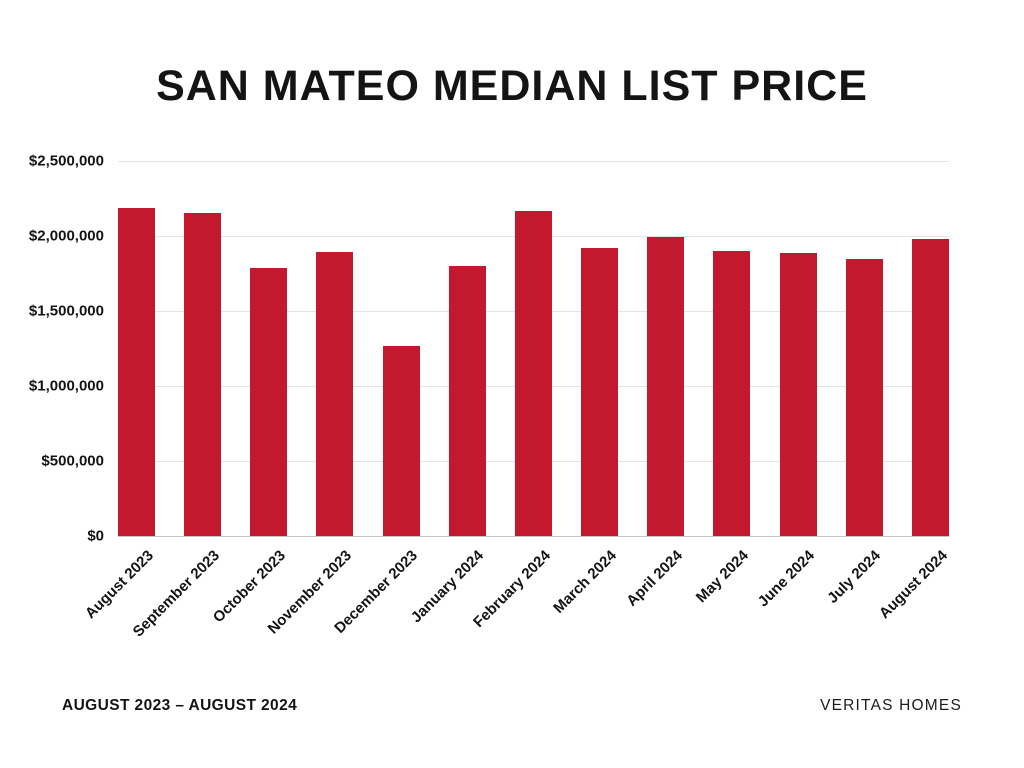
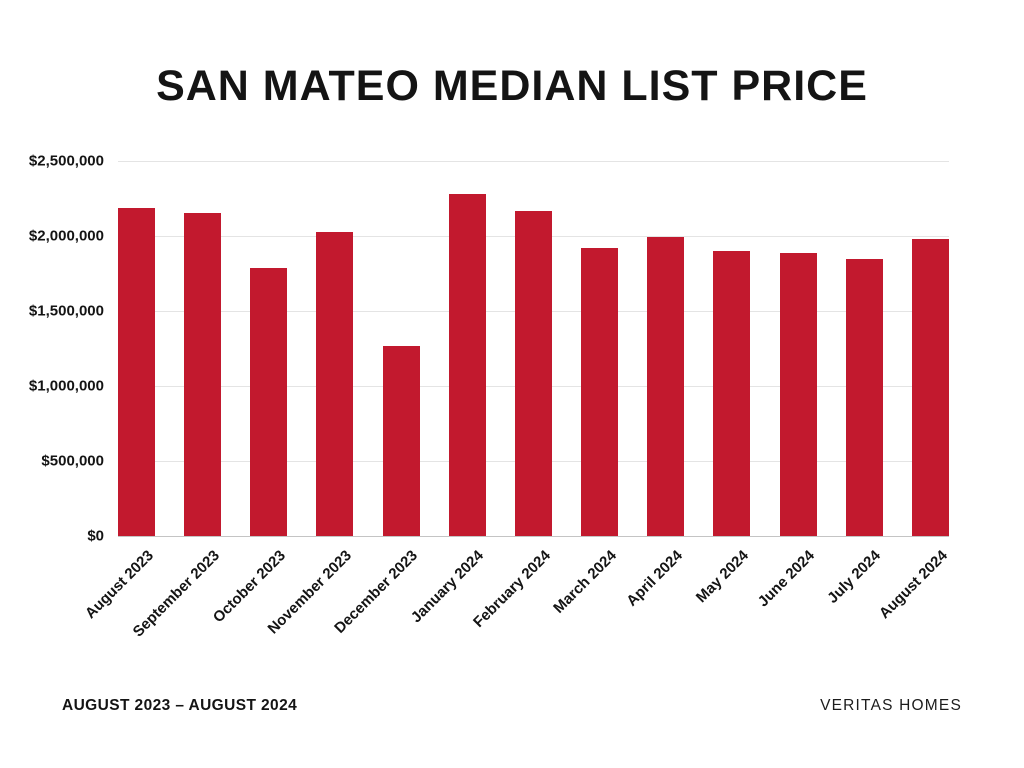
November 2023: $1900000 -> $2030000
January 2024: $1800000 -> $2280000
